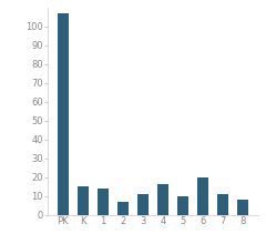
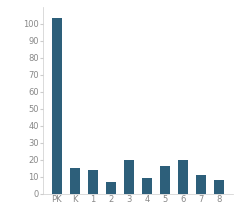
PK: 107 -> 103
3: 11 -> 20
4: 16 -> 9
5: 10 -> 16
